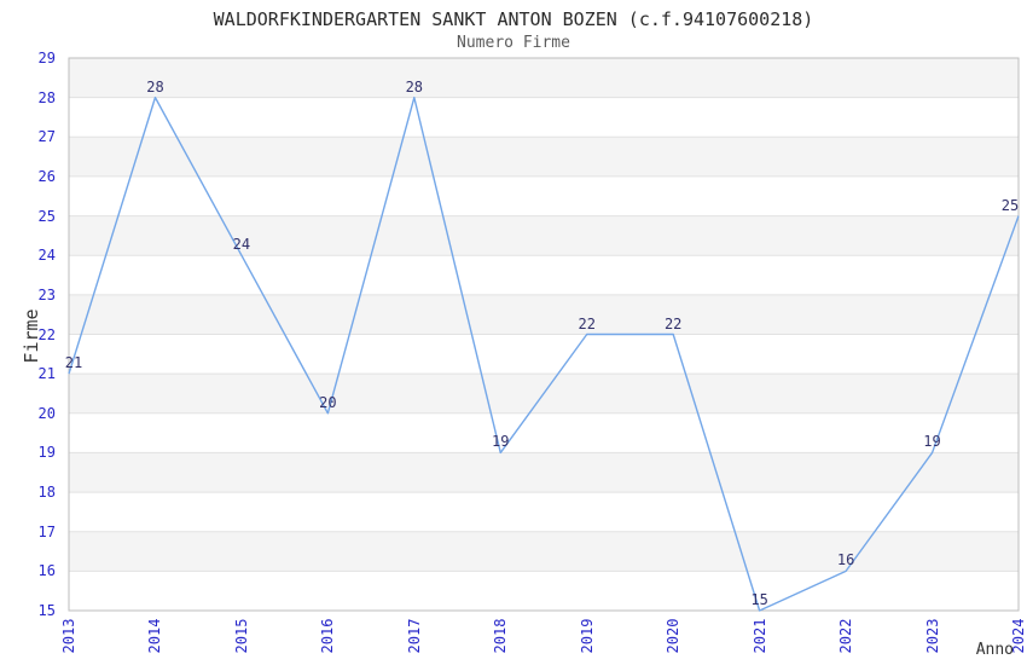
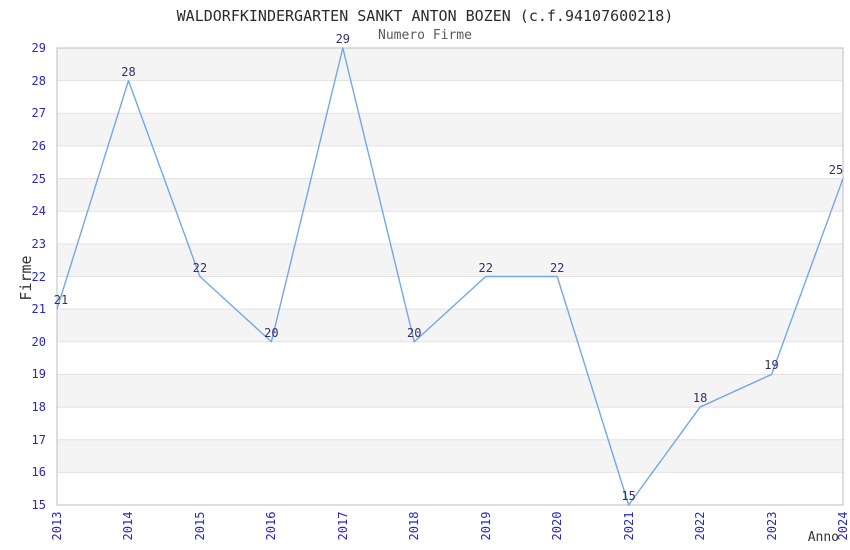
2015: 24 -> 22
2017: 28 -> 29
2018: 19 -> 20
2022: 16 -> 18
